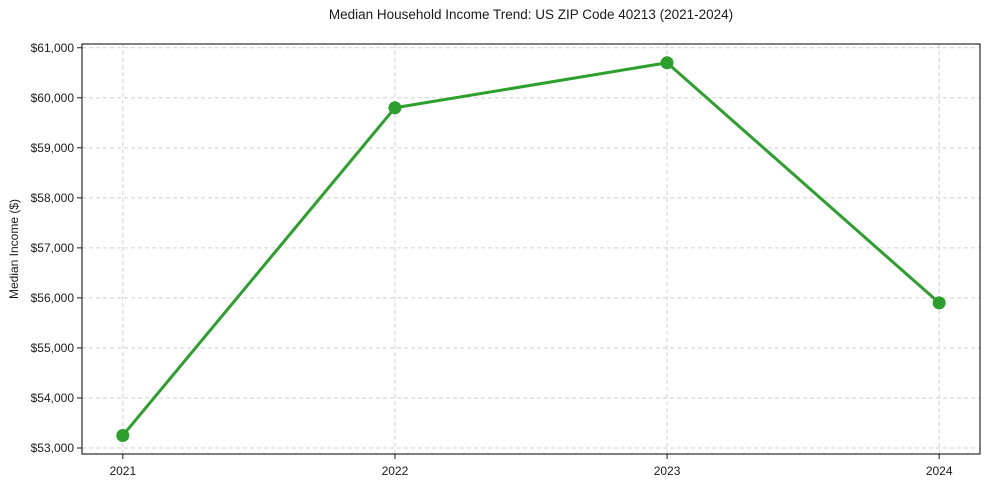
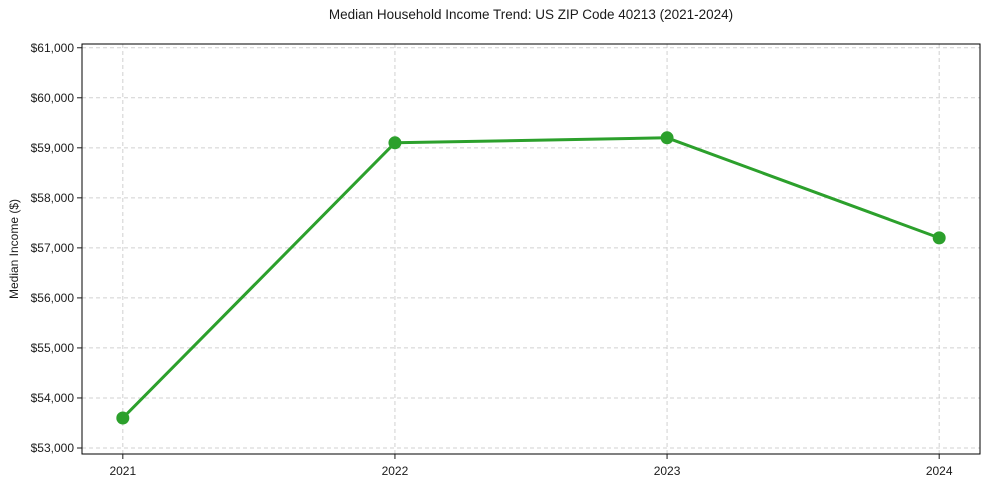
2021: $53200 -> $53600
2022: $59800 -> $59100
2023: $60700 -> $59200
2024: $55900 -> $57200
